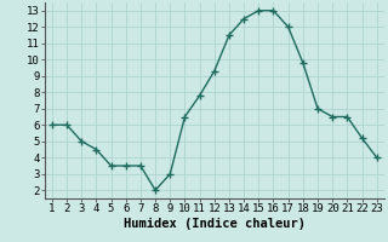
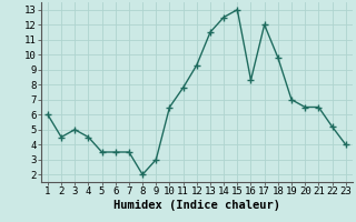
2: 6.0 -> 4.5
16: 13.0 -> 8.3
